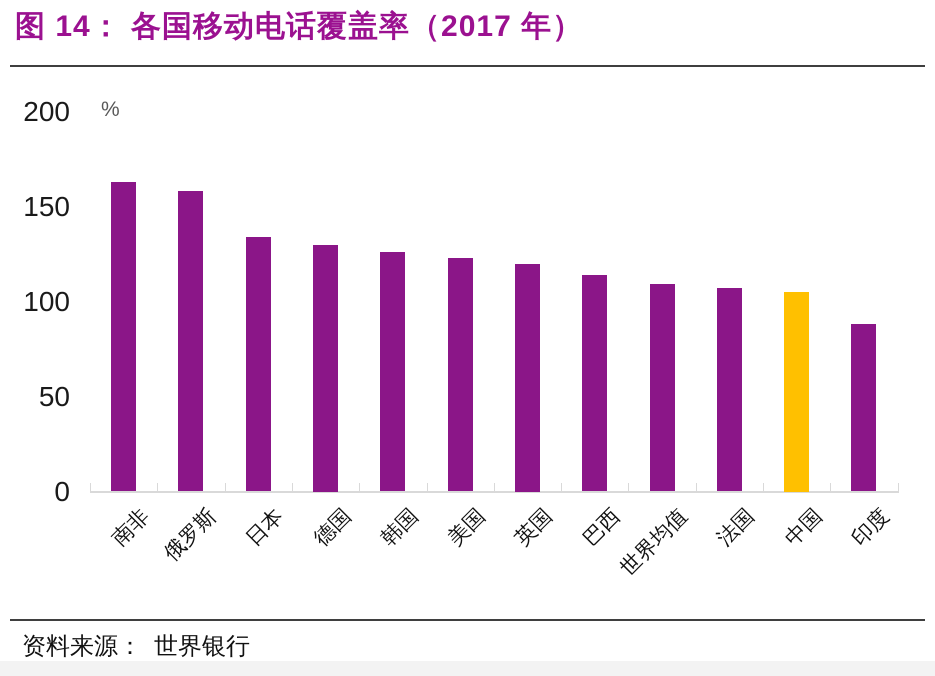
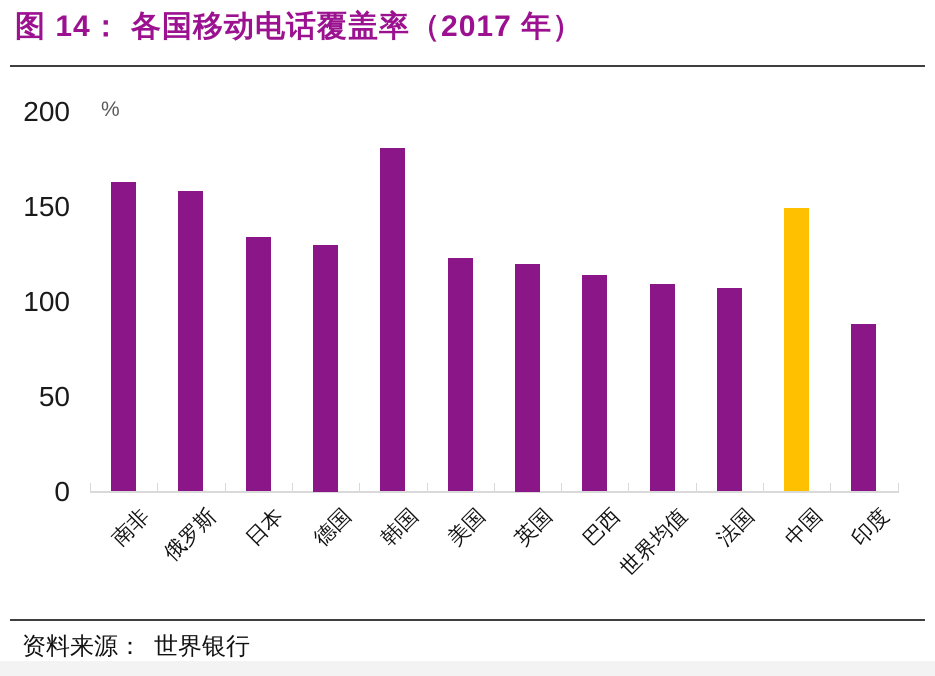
韩国: 126 -> 181
中国: 105 -> 149
